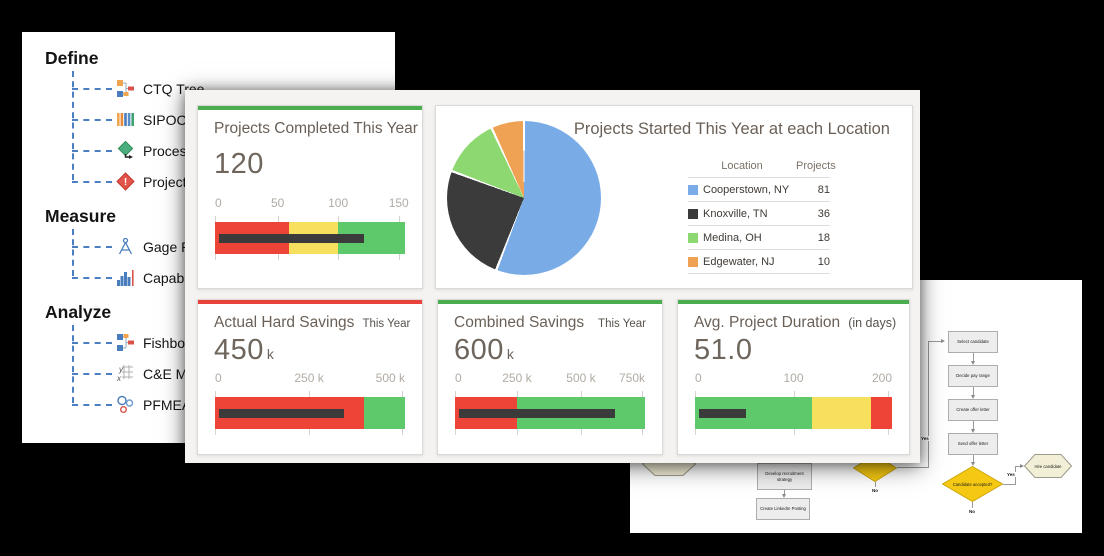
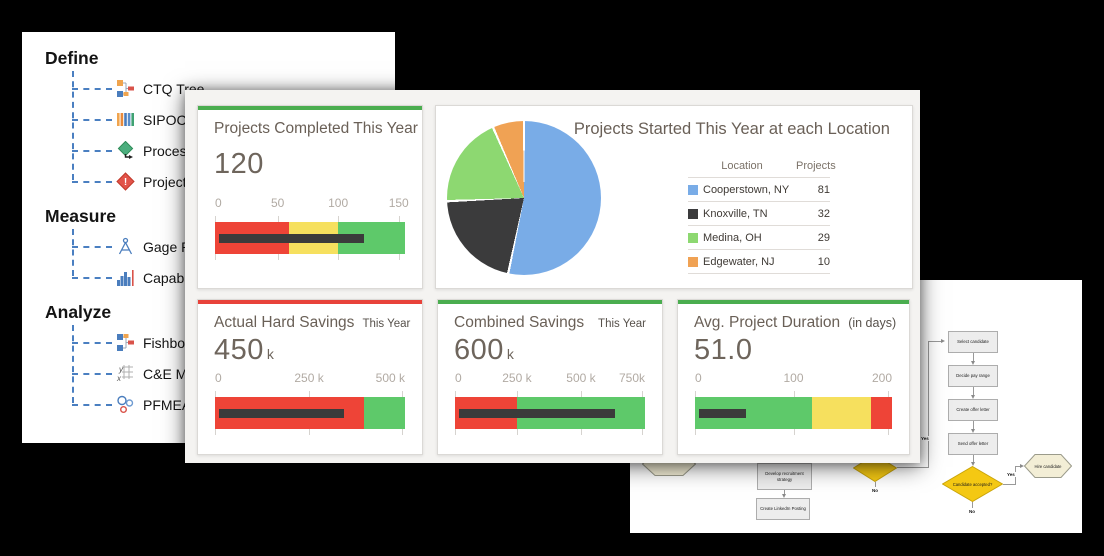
Projects Started This Year at each Location/Knoxville, TN: 36 -> 32
Projects Started This Year at each Location/Medina, OH: 18 -> 29
